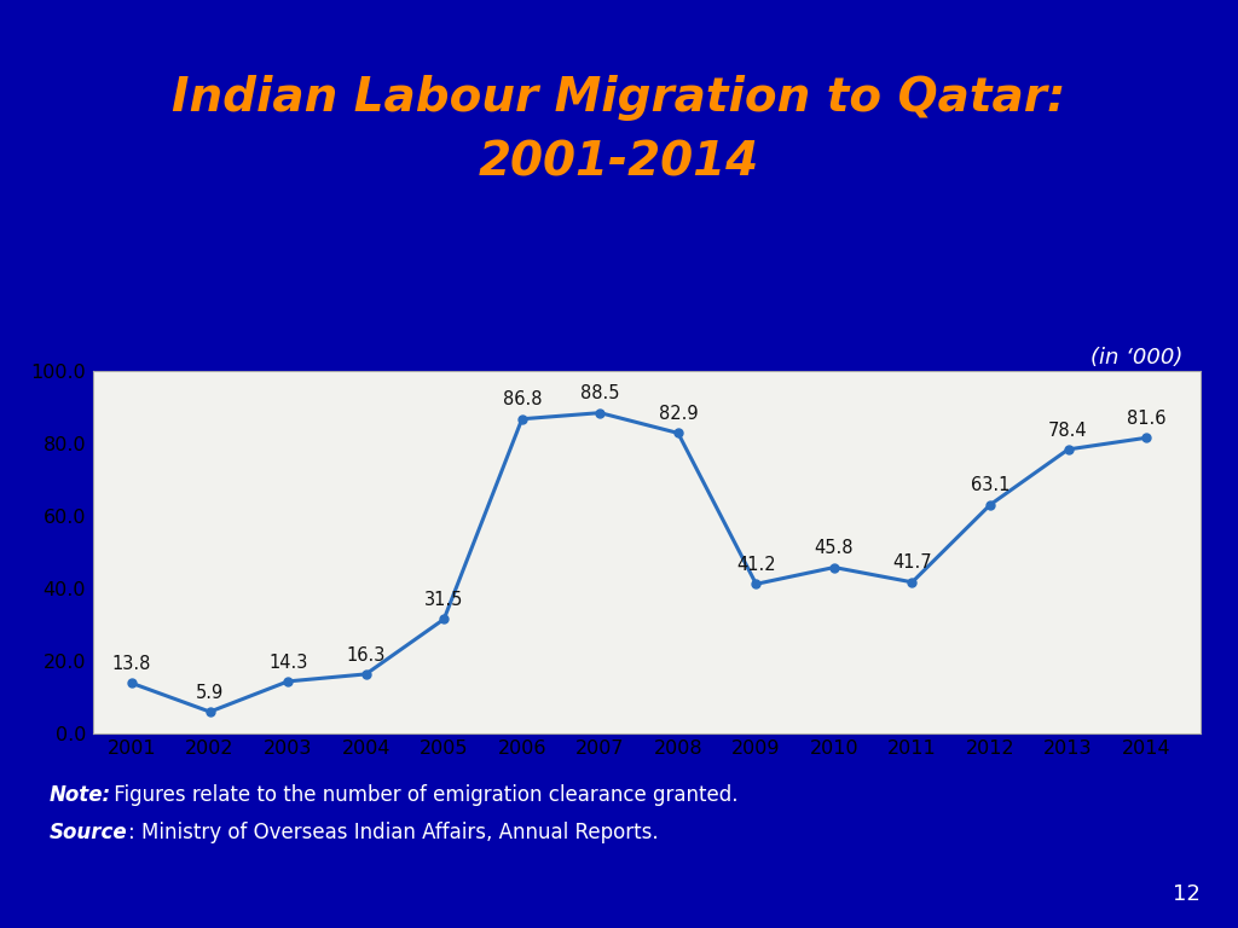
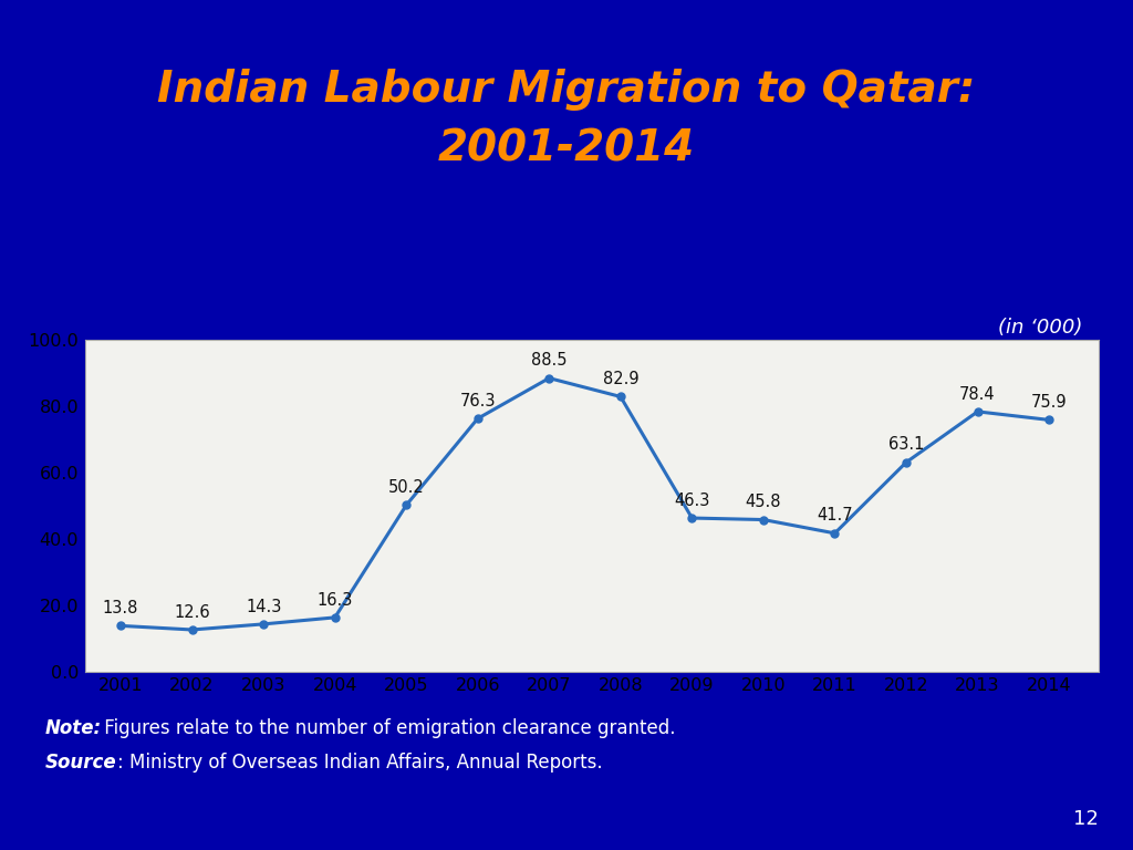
2002: 5.9 -> 12.6
2005: 31.5 -> 50.2
2006: 86.8 -> 76.3
2009: 41.2 -> 46.3
2014: 81.6 -> 75.9
